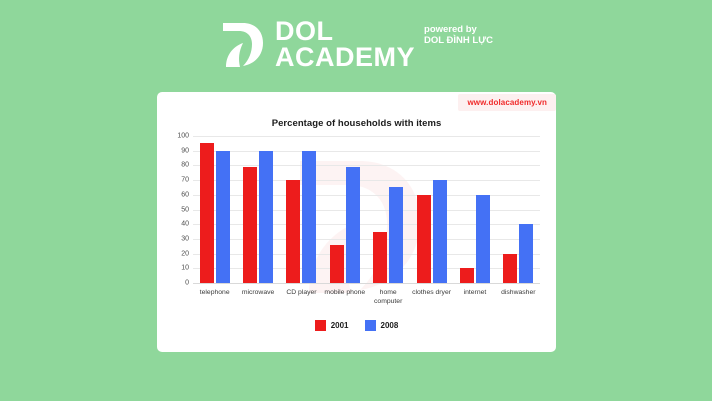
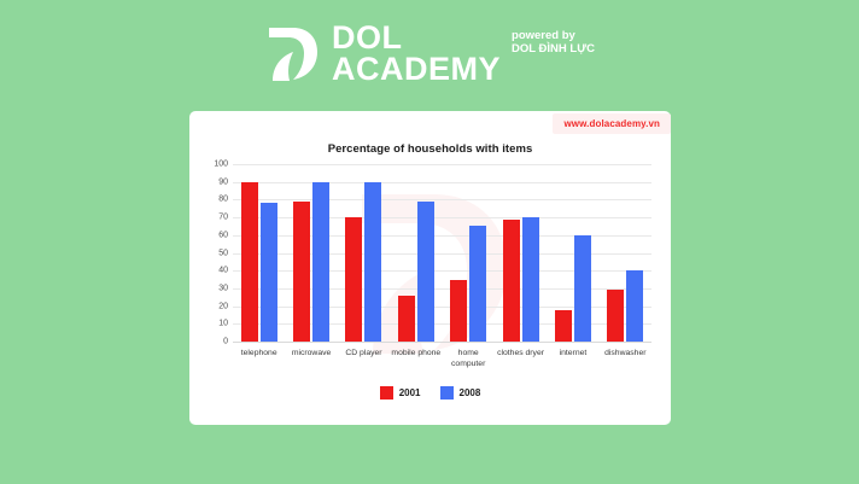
2001/telephone: 95 -> 90
2008/telephone: 90 -> 78
2001/clothes dryer: 60 -> 69
2001/internet: 10 -> 18
2001/dishwasher: 20 -> 29
